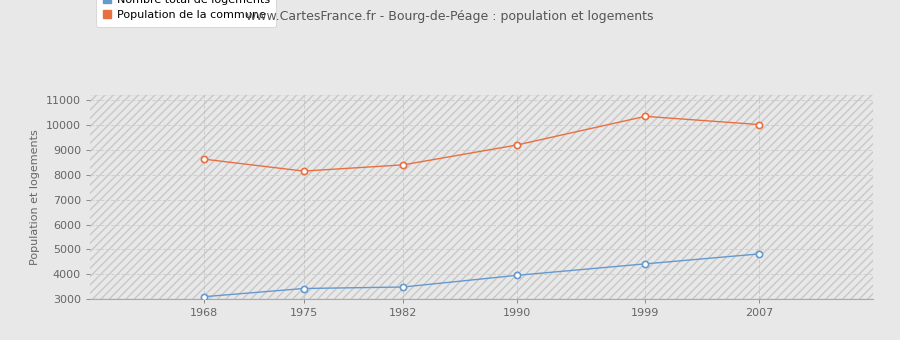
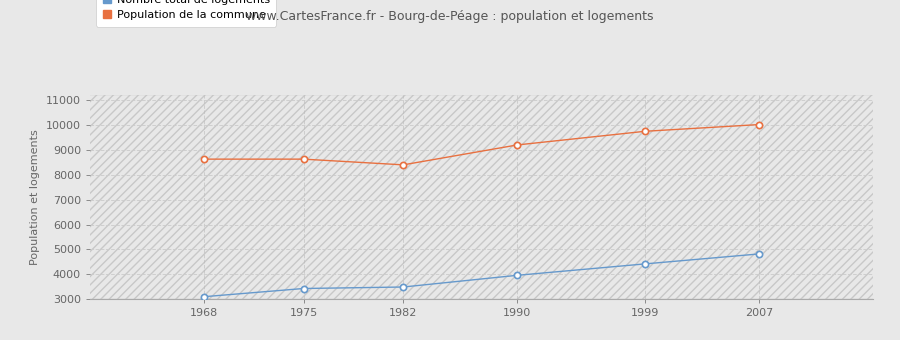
Population de la commune/1975: 8150 -> 8630
Population de la commune/1999: 10350 -> 9750
